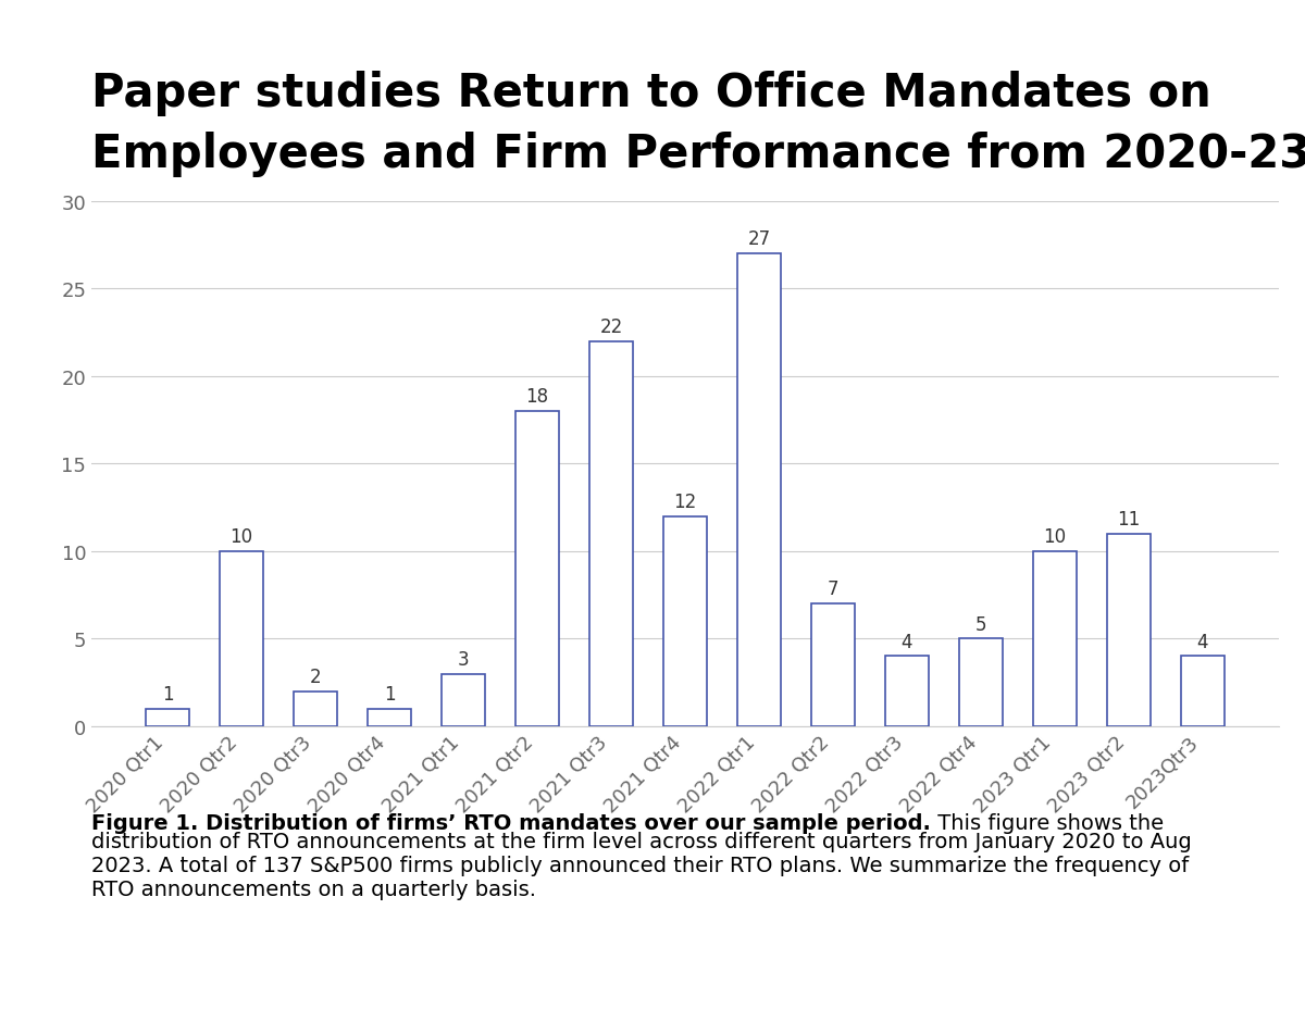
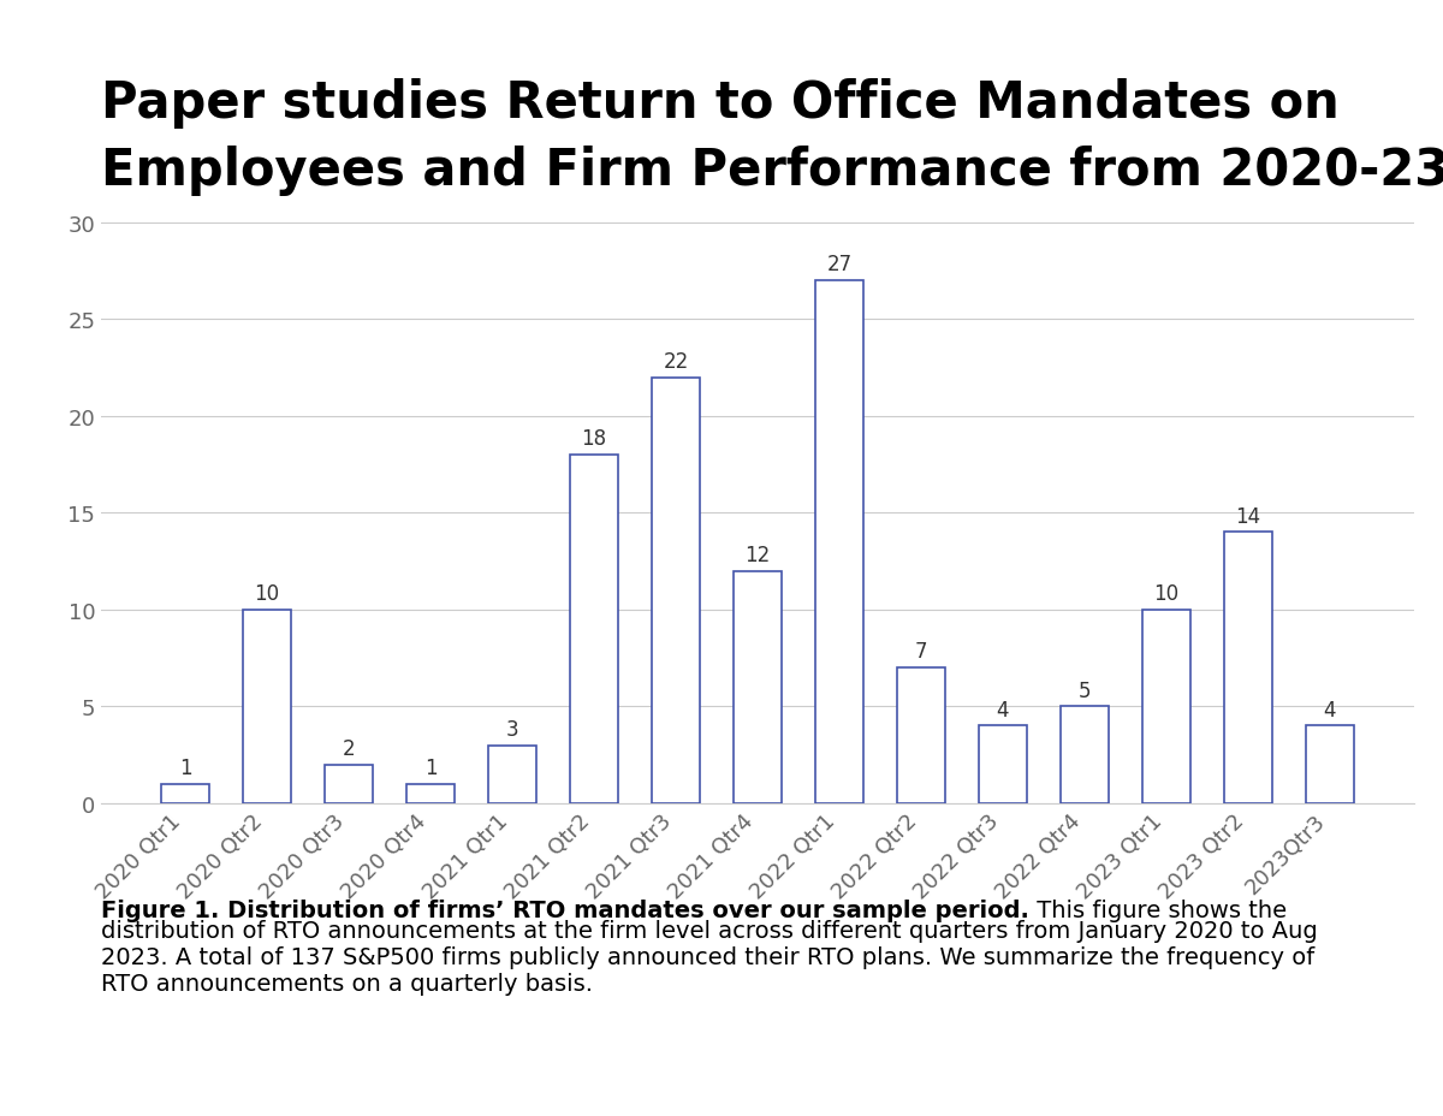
2023 Qtr2: 11 -> 14
